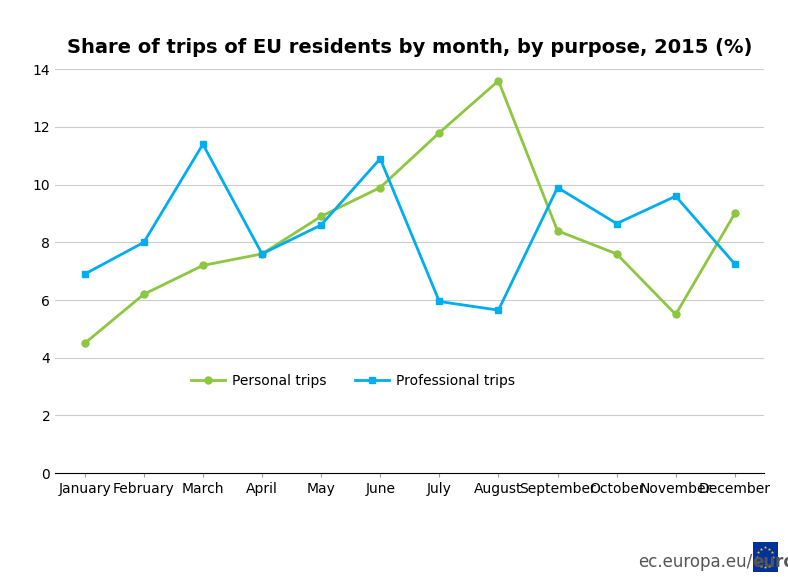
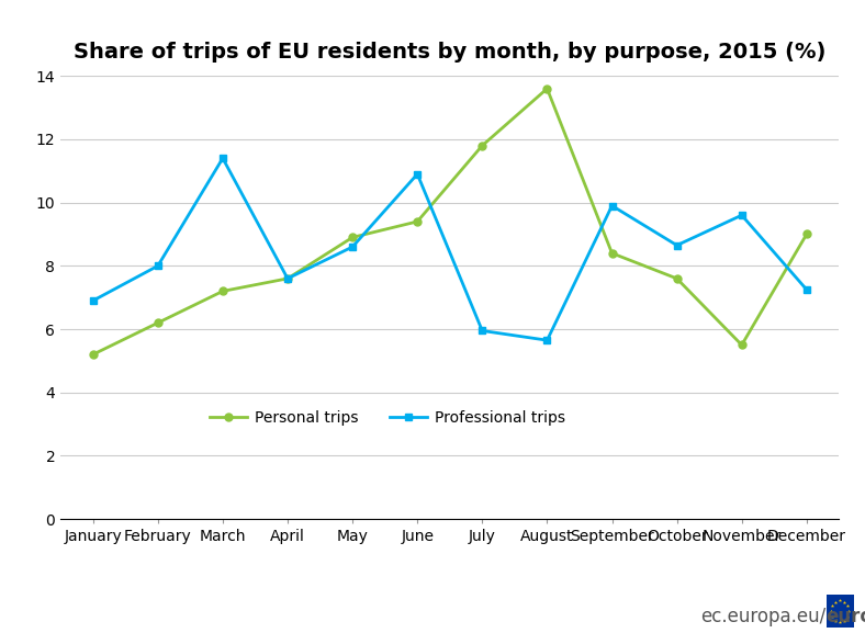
Personal trips/January: 4.5 -> 5.2
Personal trips/June: 9.9 -> 9.4
